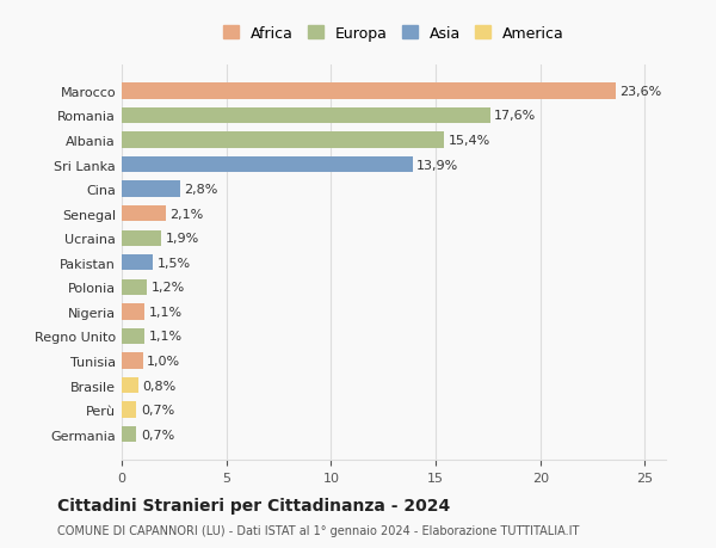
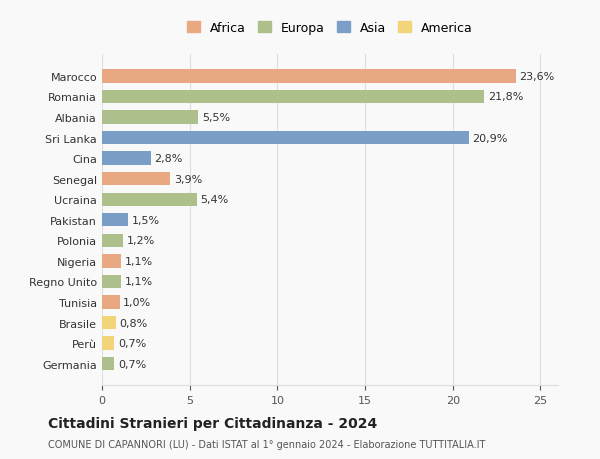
Romania: 17,6% -> 21,8%
Albania: 15,4% -> 5,5%
Sri Lanka: 13,9% -> 20,9%
Senegal: 2,1% -> 3,9%
Ucraina: 1,9% -> 5,4%
